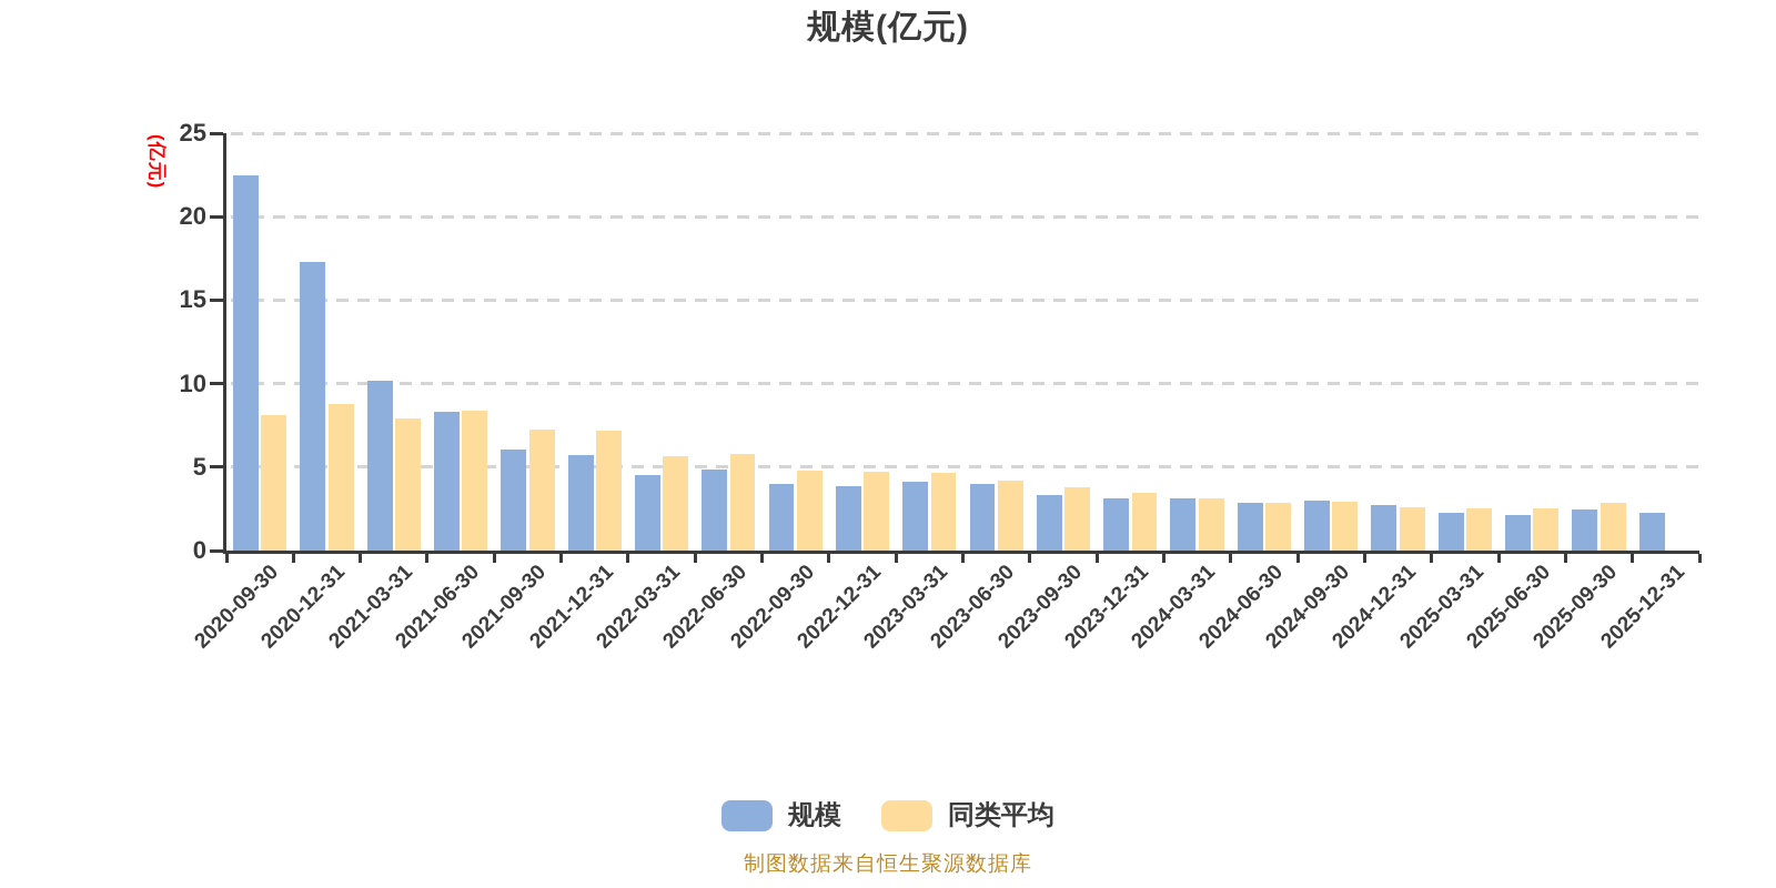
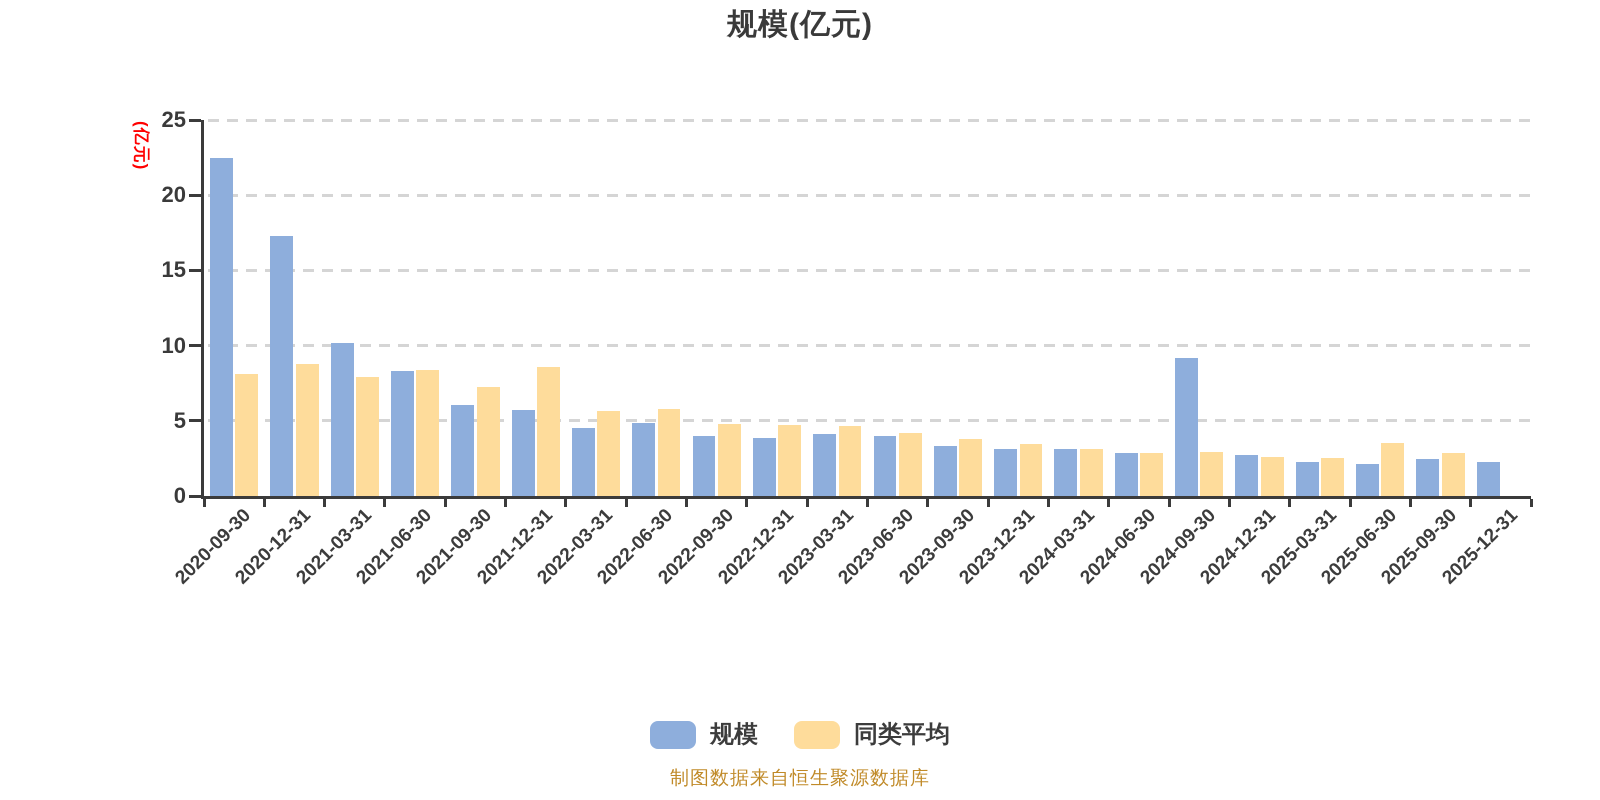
同类平均/2021-12-31: 7.2 -> 8.6
规模/2024-09-30: 3.0 -> 9.2
同类平均/2025-06-30: 2.5 -> 3.5
